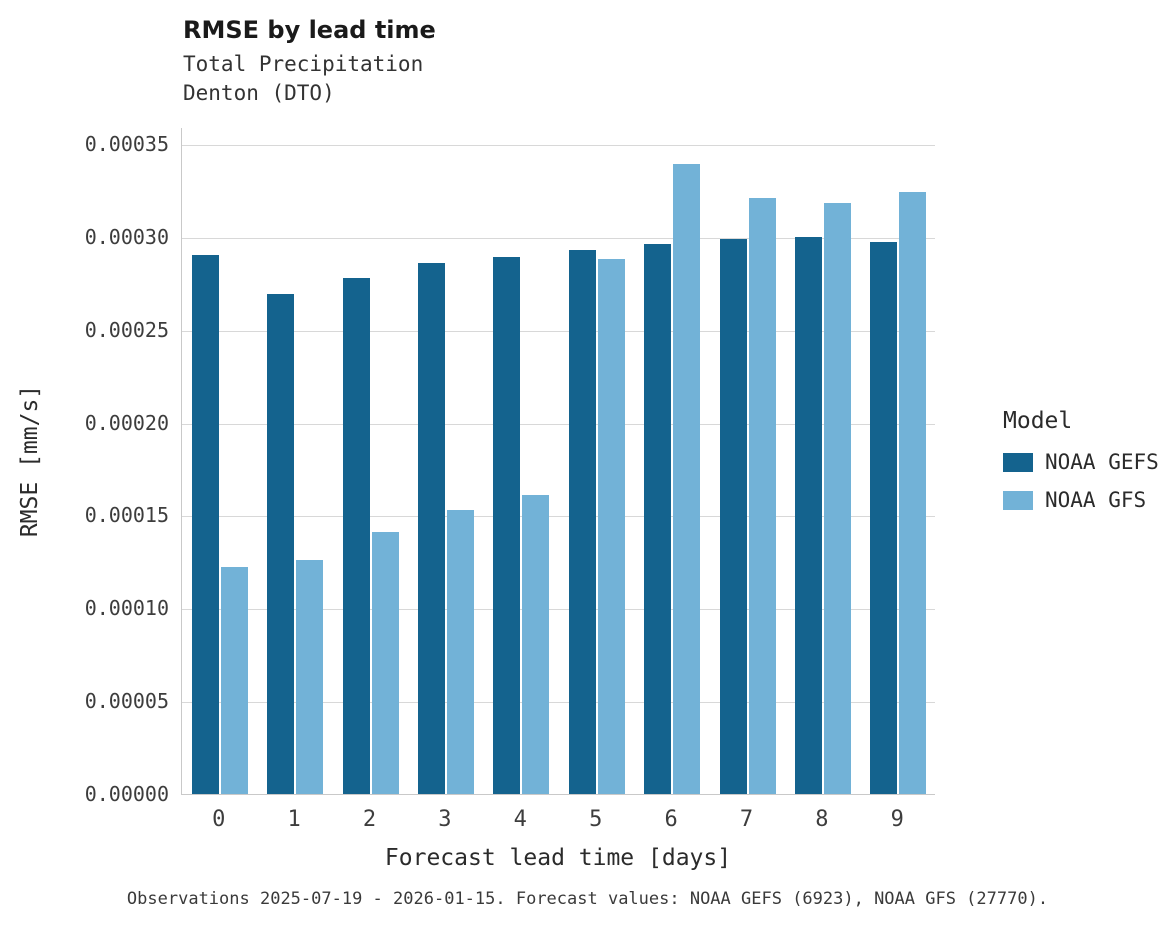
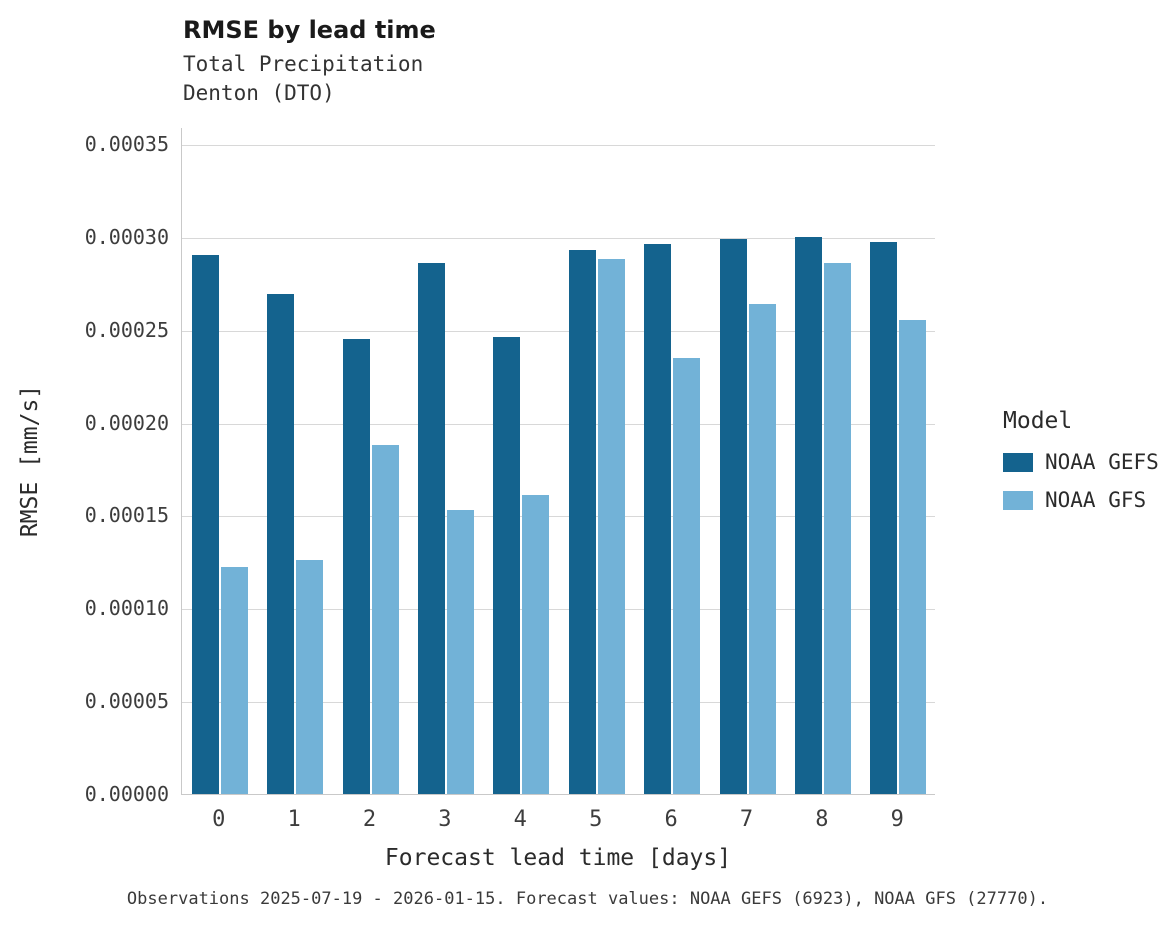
NOAA GEFS/2: 0.000278 -> 0.000245
NOAA GFS/2: 0.000141 -> 0.000188
NOAA GEFS/4: 0.000289 -> 0.000246
NOAA GFS/6: 0.000339 -> 0.000235
NOAA GFS/7: 0.000321 -> 0.000264
NOAA GFS/8: 0.000318 -> 0.000286
NOAA GFS/9: 0.000324 -> 0.000255
